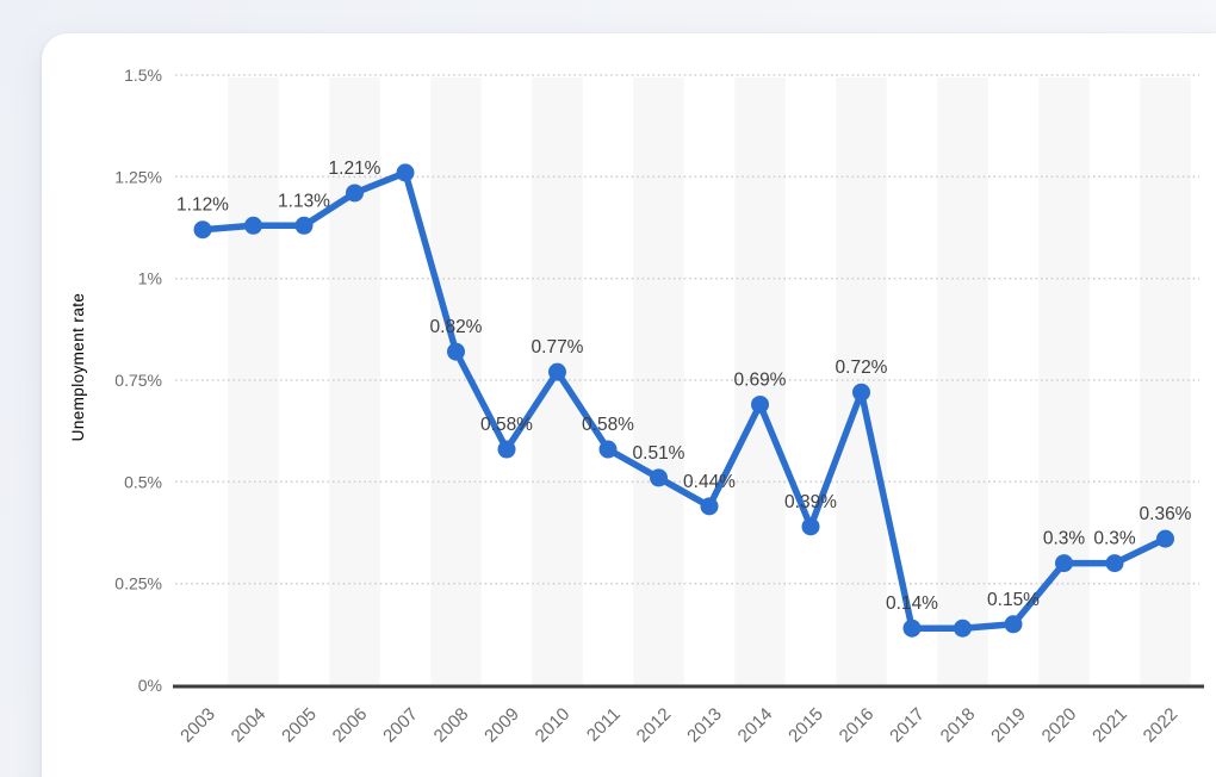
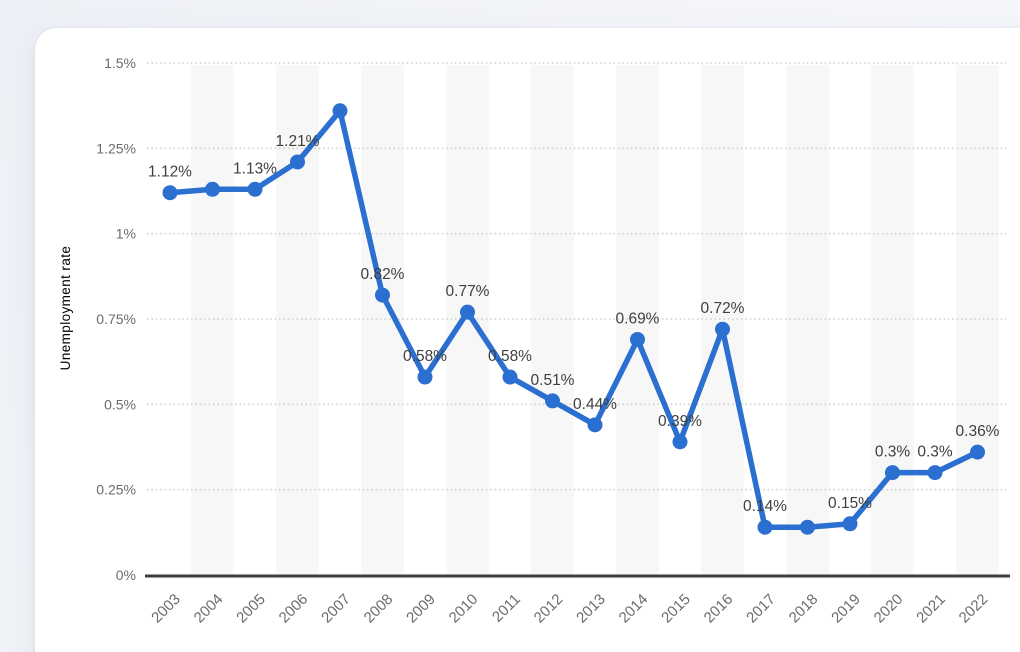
2007: 1.26% -> 1.36%
